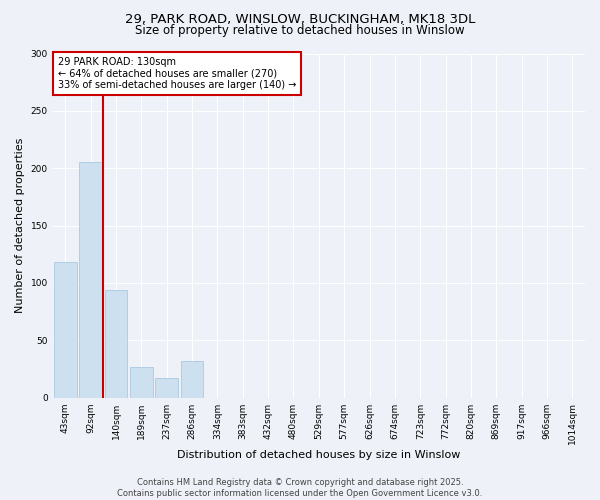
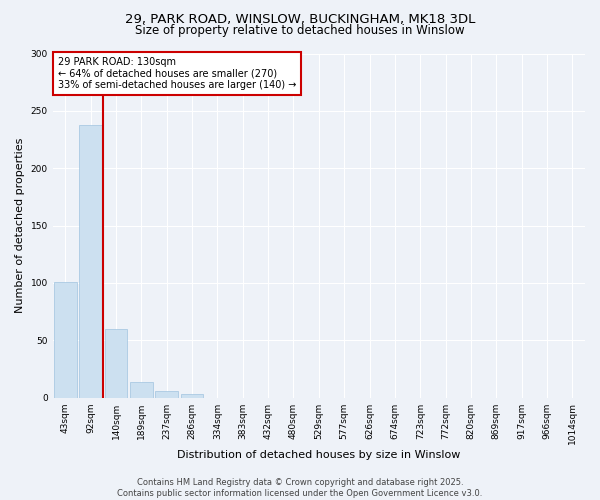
43sqm: 118 -> 101
92sqm: 205 -> 238
140sqm: 94 -> 60
189sqm: 27 -> 14
237sqm: 17 -> 6
286sqm: 32 -> 3
